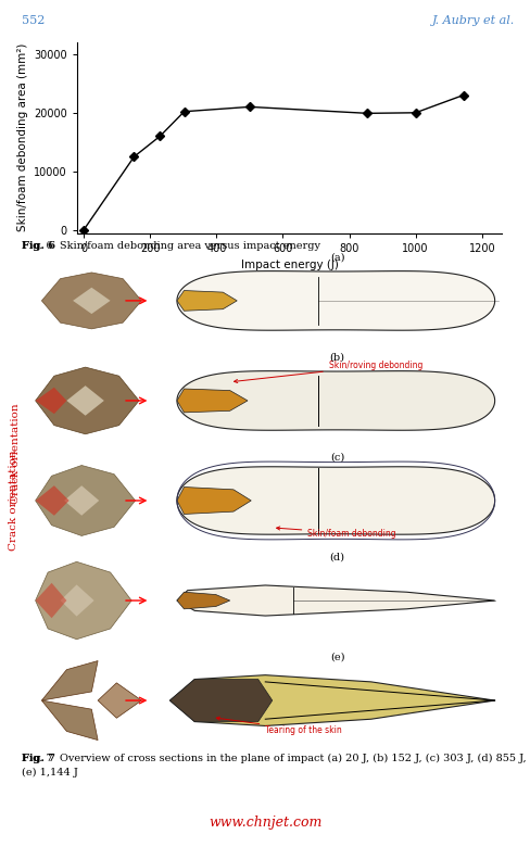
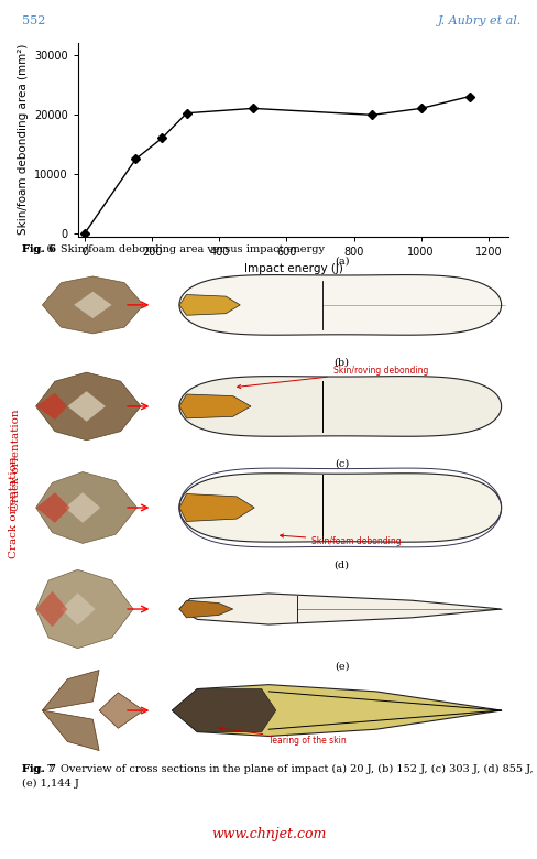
1000: 20000 -> 21000
